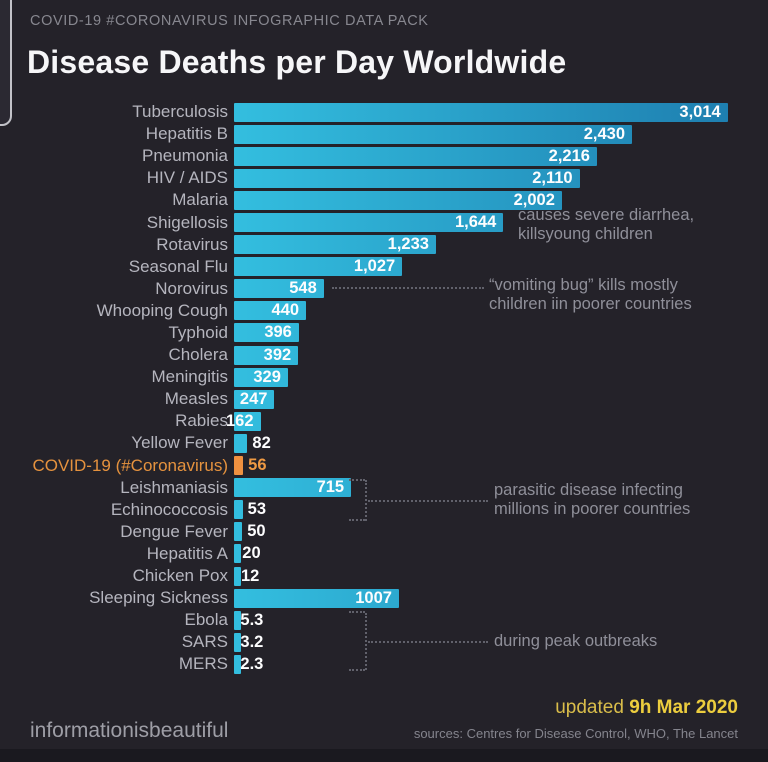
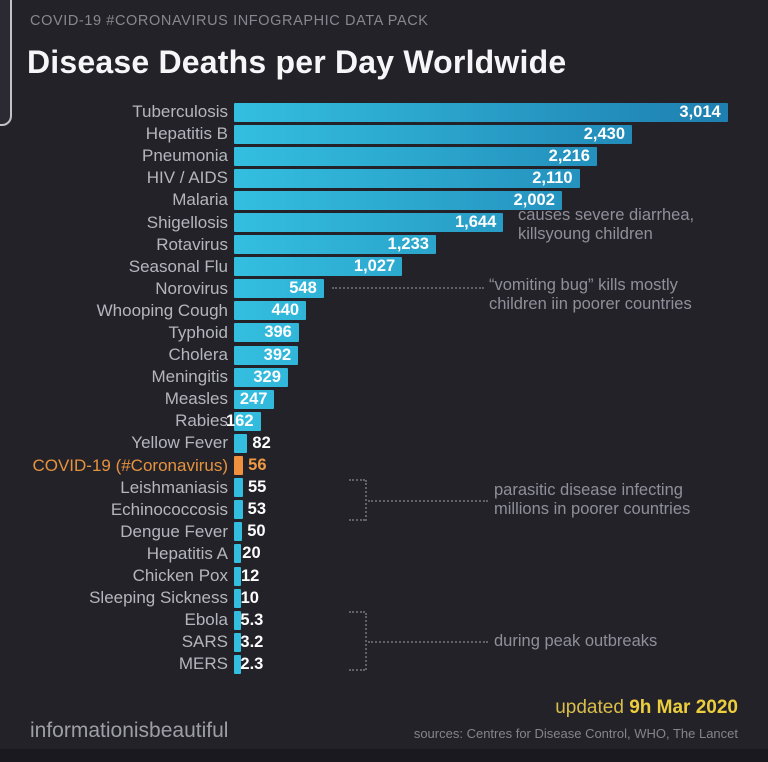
Leishmaniasis: 715 -> 55
Sleeping Sickness: 1007 -> 10
